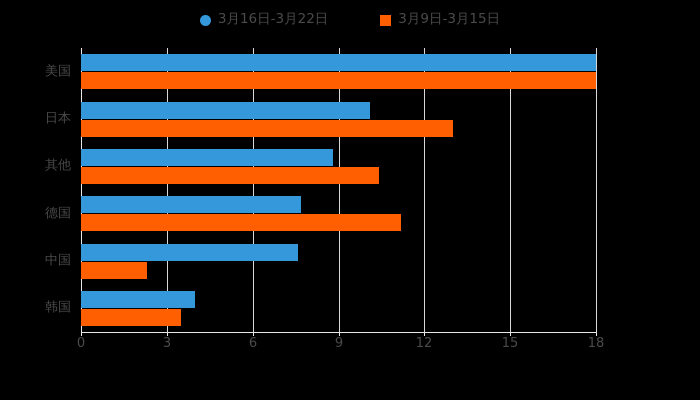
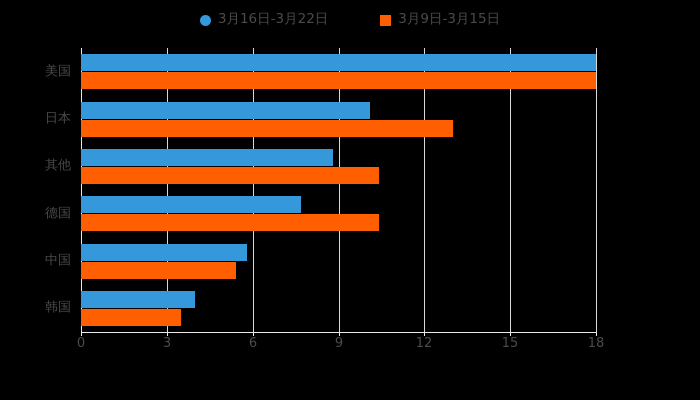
3月9日-3月15日/德国: 11.2 -> 10.4
3月16日-3月22日/中国: 7.6 -> 5.8
3月9日-3月15日/中国: 2.3 -> 5.4
